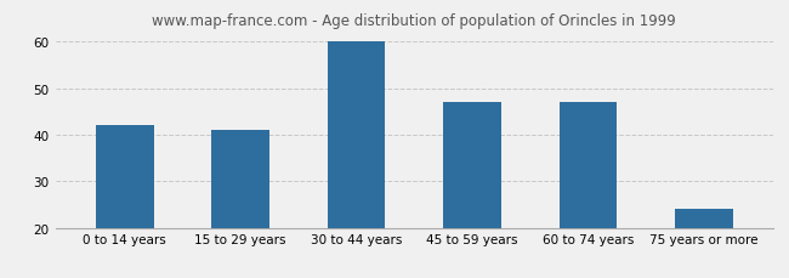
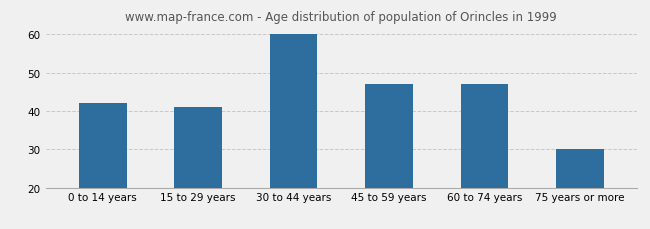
75 years or more: 24 -> 30
